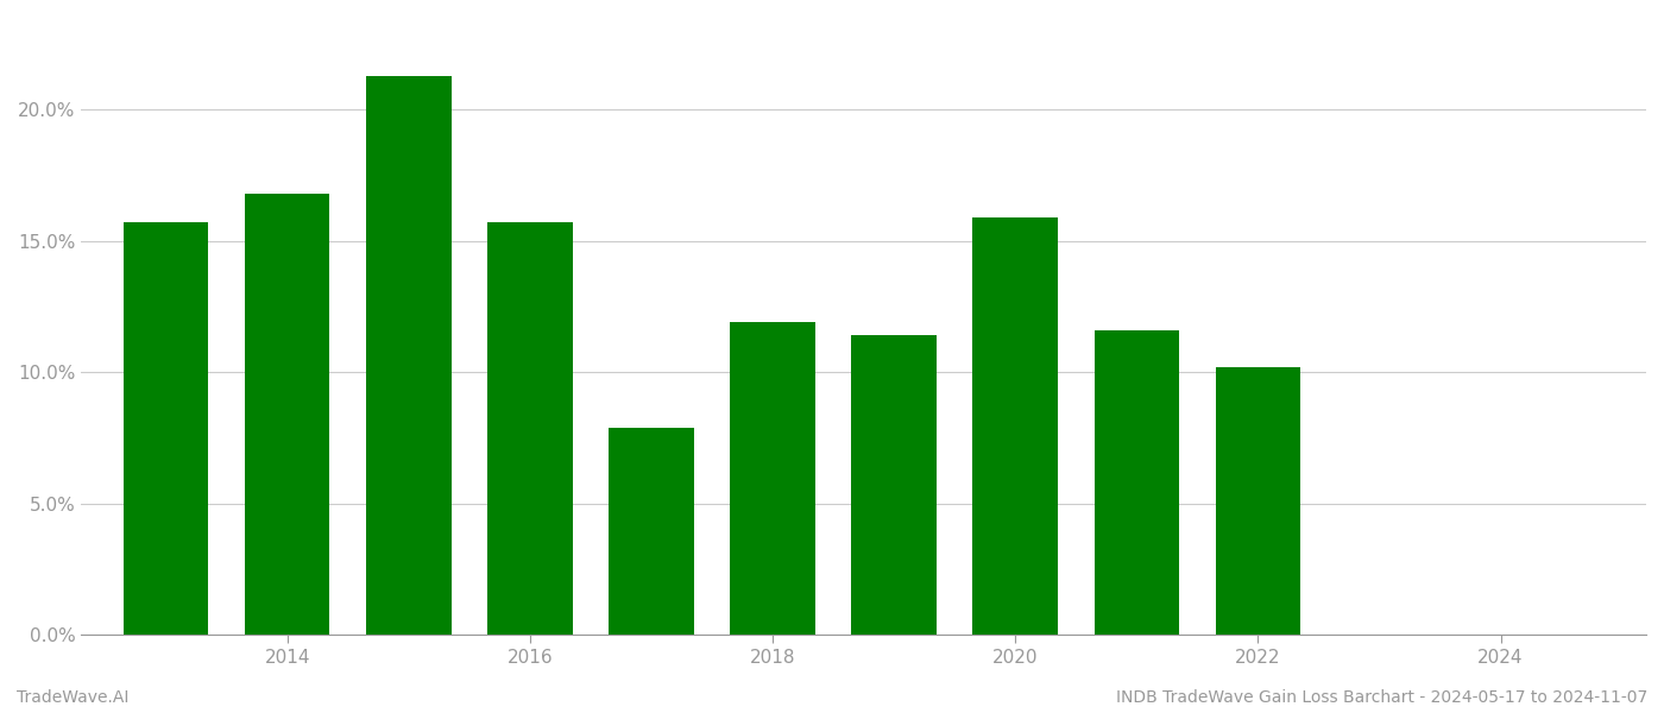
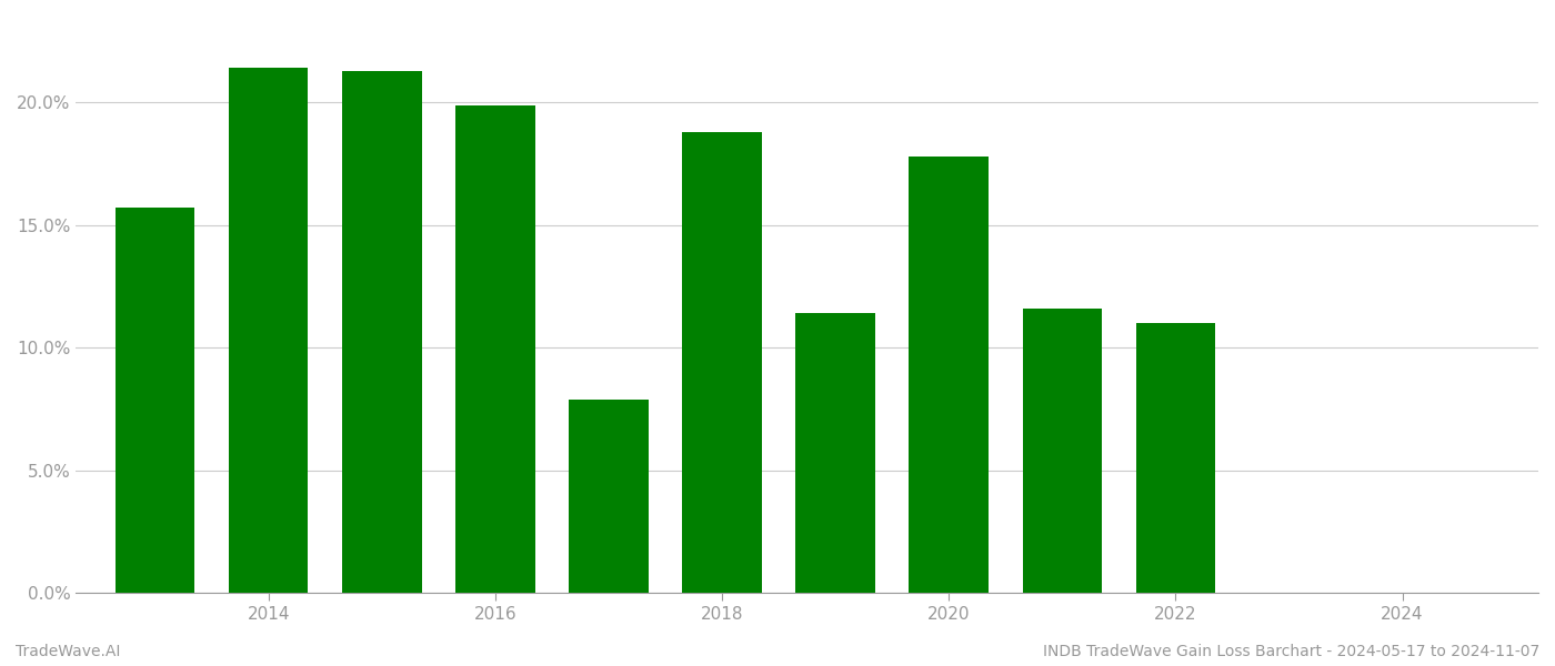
2014: 16.8% -> 21.4%
2016: 15.7% -> 19.9%
2018: 11.9% -> 18.8%
2020: 15.9% -> 17.8%
2022: 10.2% -> 11.0%
